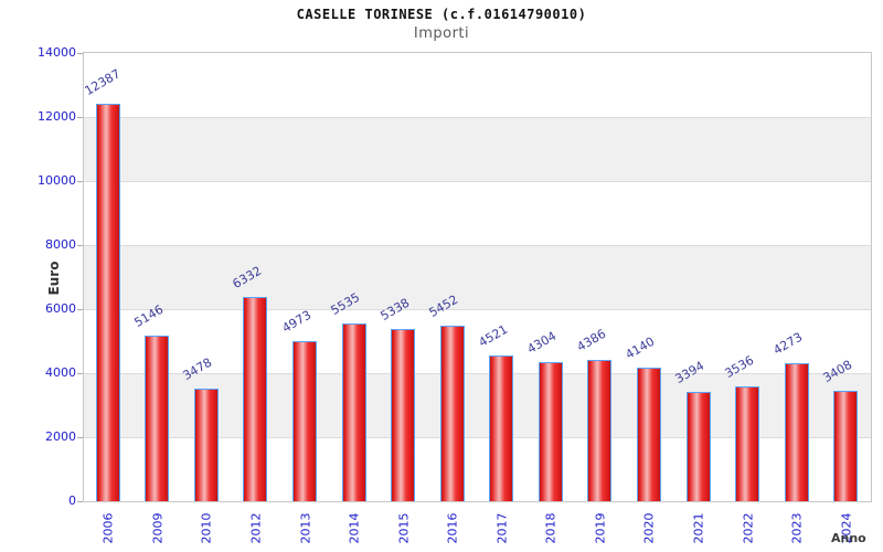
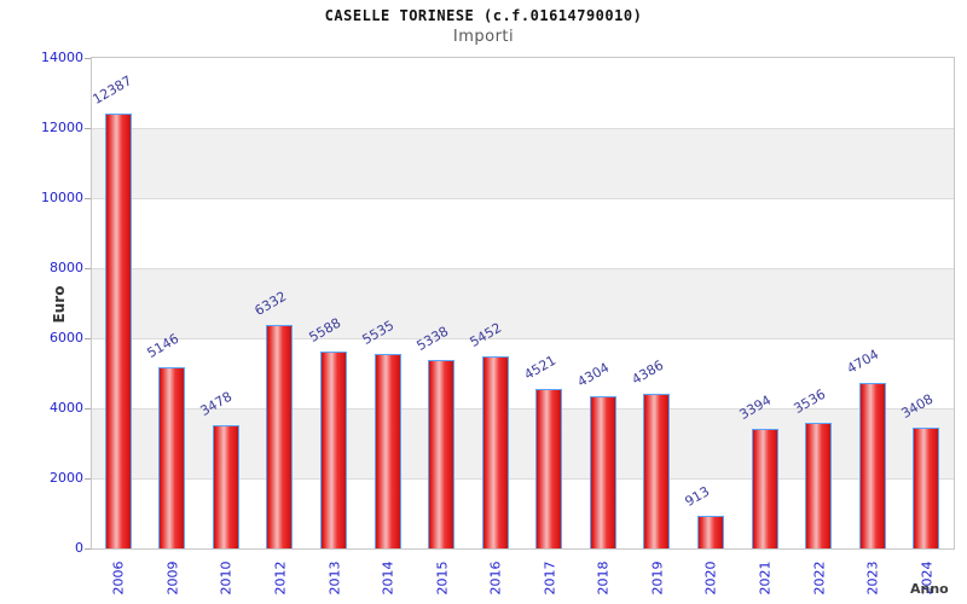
2013: 4973 -> 5588
2020: 4140 -> 913
2023: 4273 -> 4704
